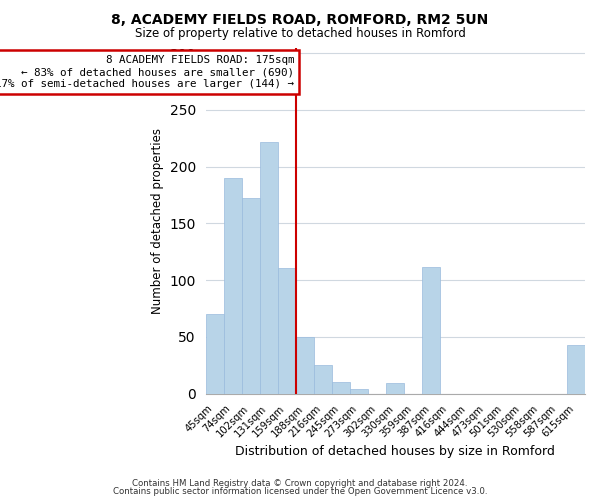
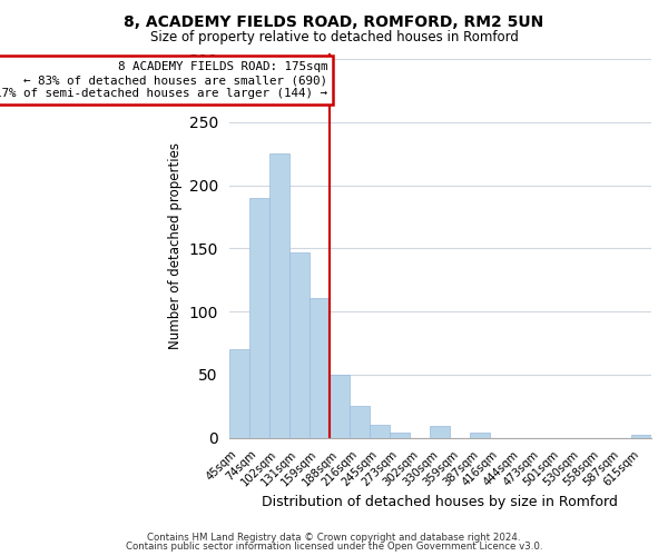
102sqm: 172 -> 225
131sqm: 222 -> 147
387sqm: 112 -> 4
615sqm: 43 -> 2
